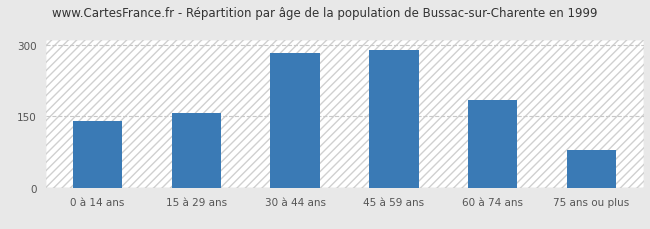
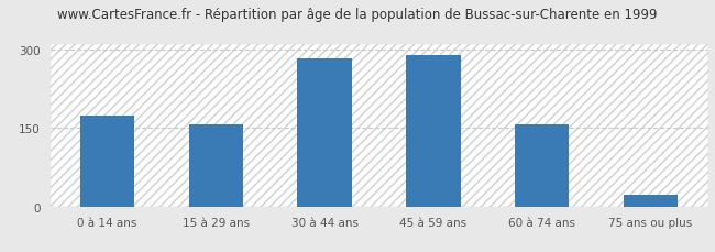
0 à 14 ans: 140 -> 175
60 à 74 ans: 185 -> 157
75 ans ou plus: 80 -> 22
